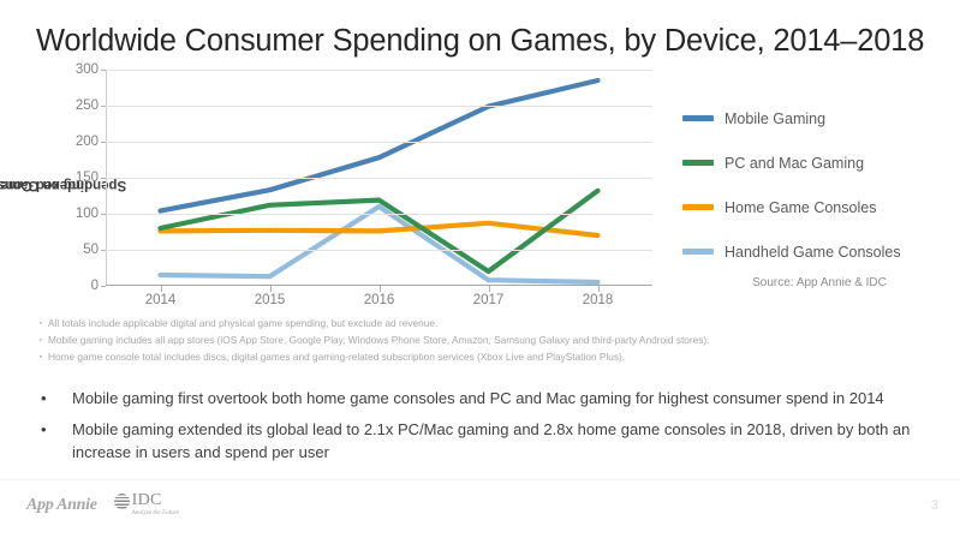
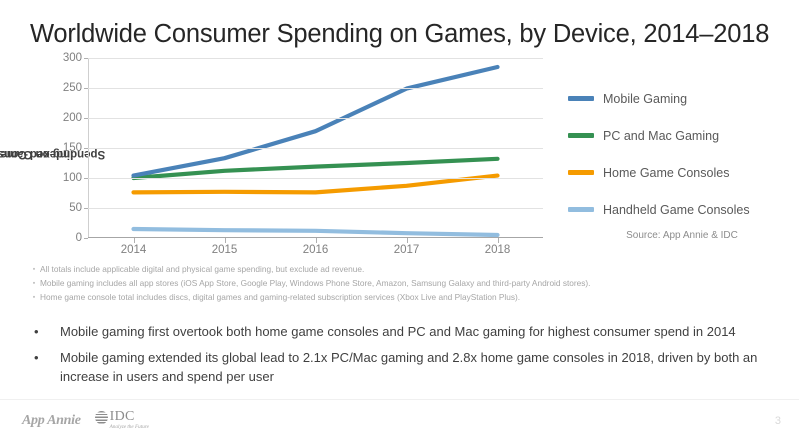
PC and Mac Gaming/2014: 80 -> 100
Handheld Game Consoles/2016: 110 -> 10
PC and Mac Gaming/2017: 20 -> 120
Home Game Consoles/2018: 70 -> 100
